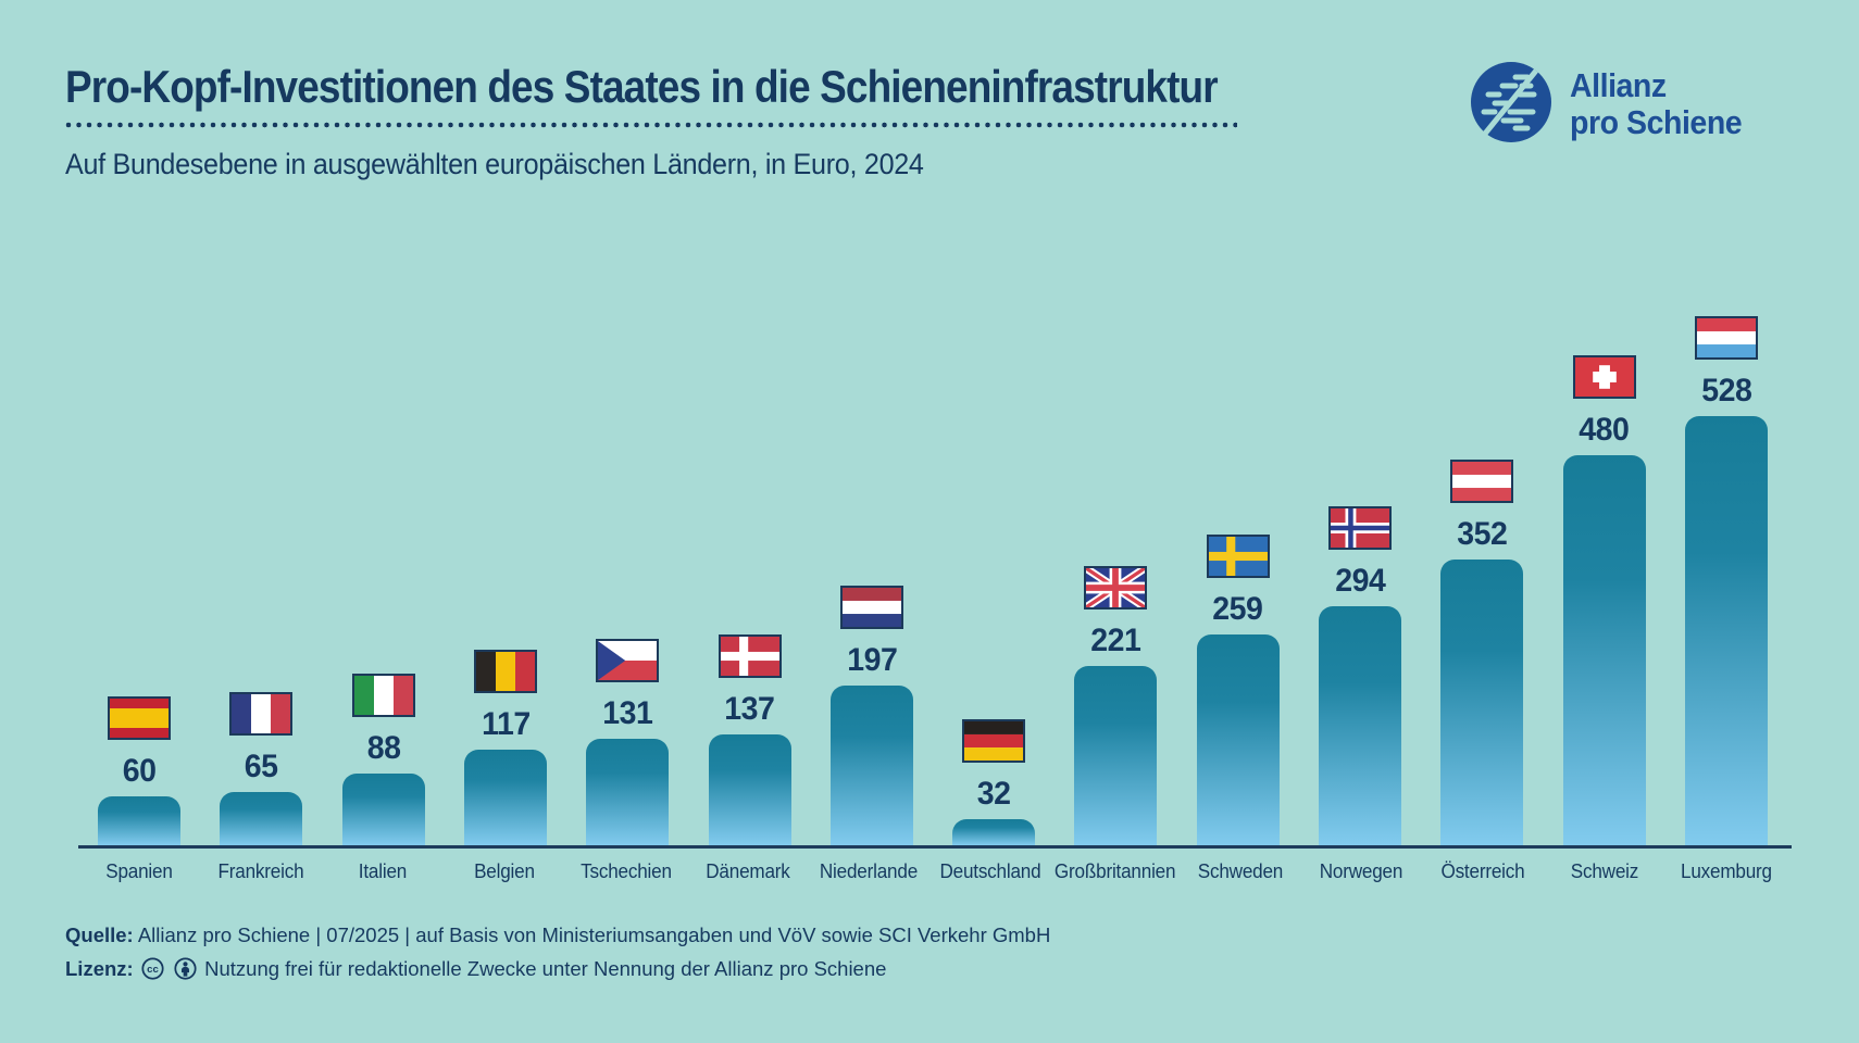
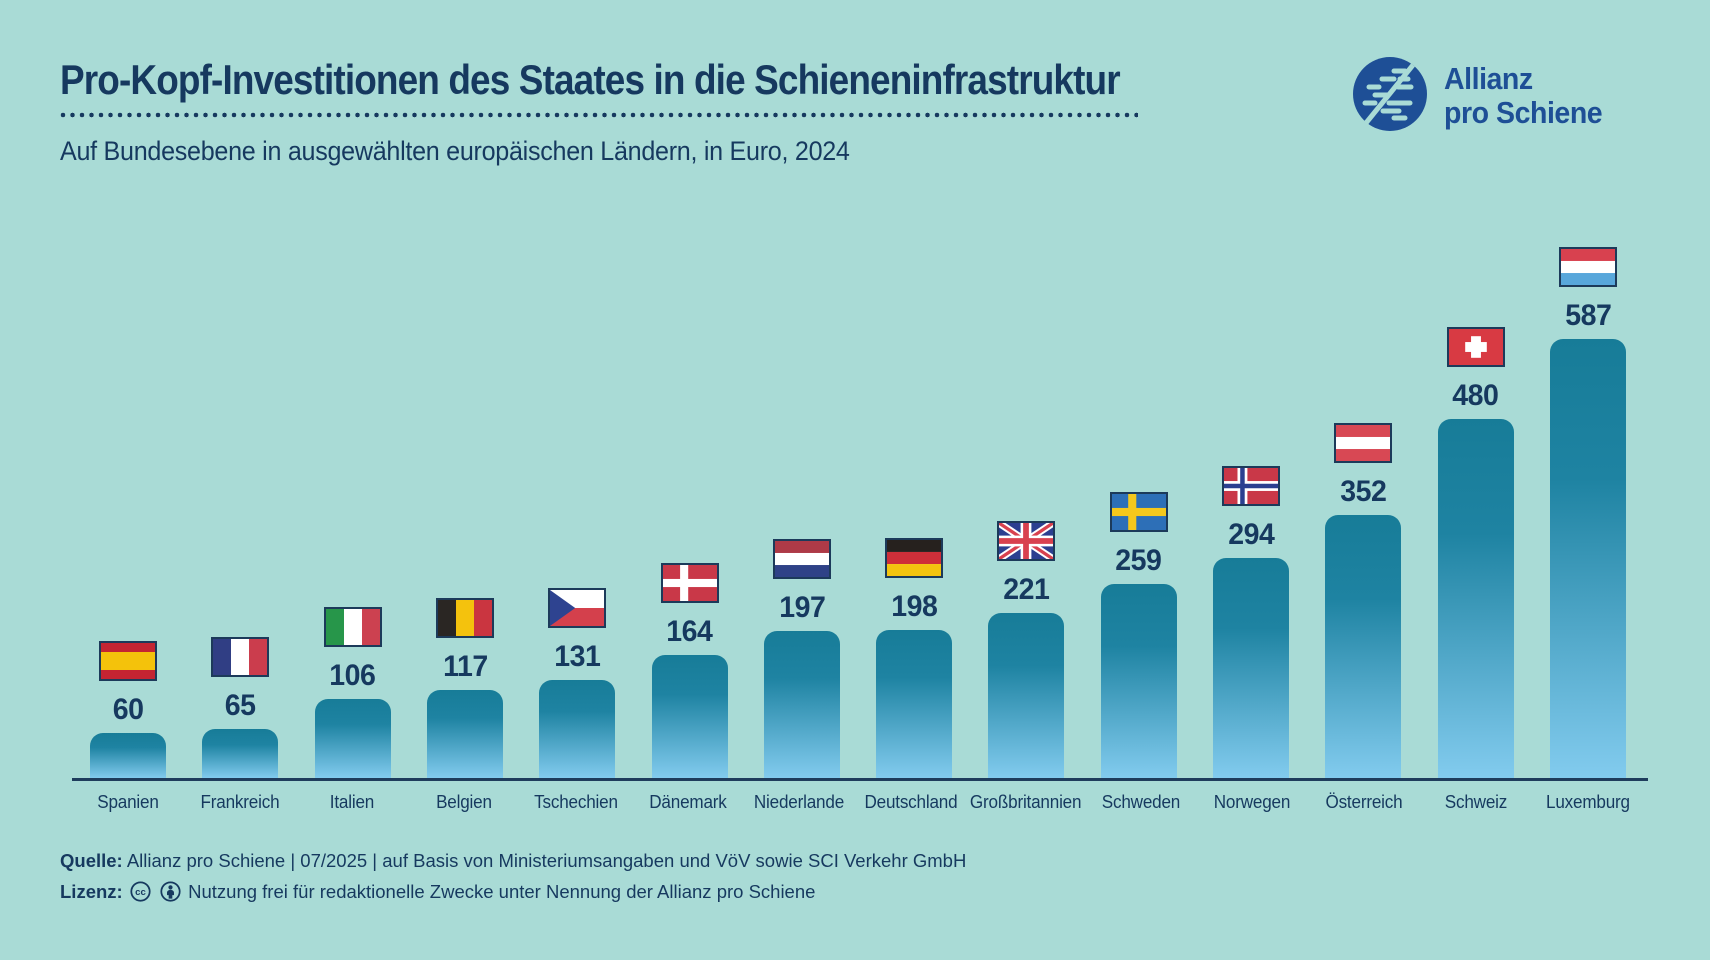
Italien: 88 -> 106
Dänemark: 137 -> 164
Deutschland: 32 -> 198
Luxemburg: 528 -> 587
